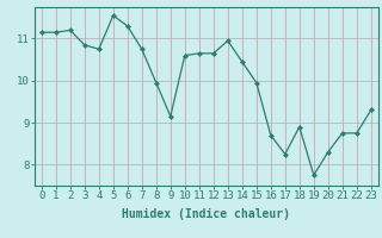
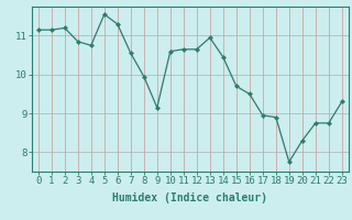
7: 10.75 -> 10.55
15: 9.95 -> 9.70
16: 8.70 -> 9.50
17: 8.25 -> 8.95
